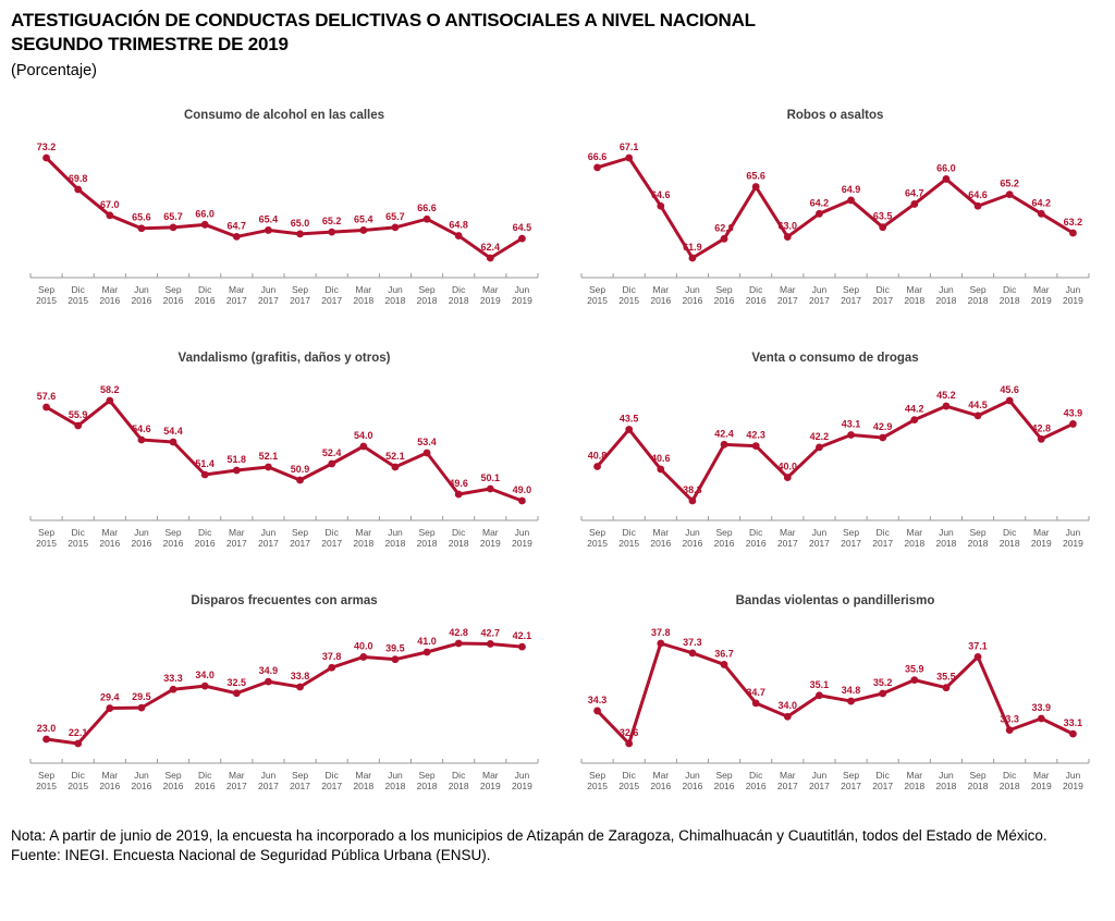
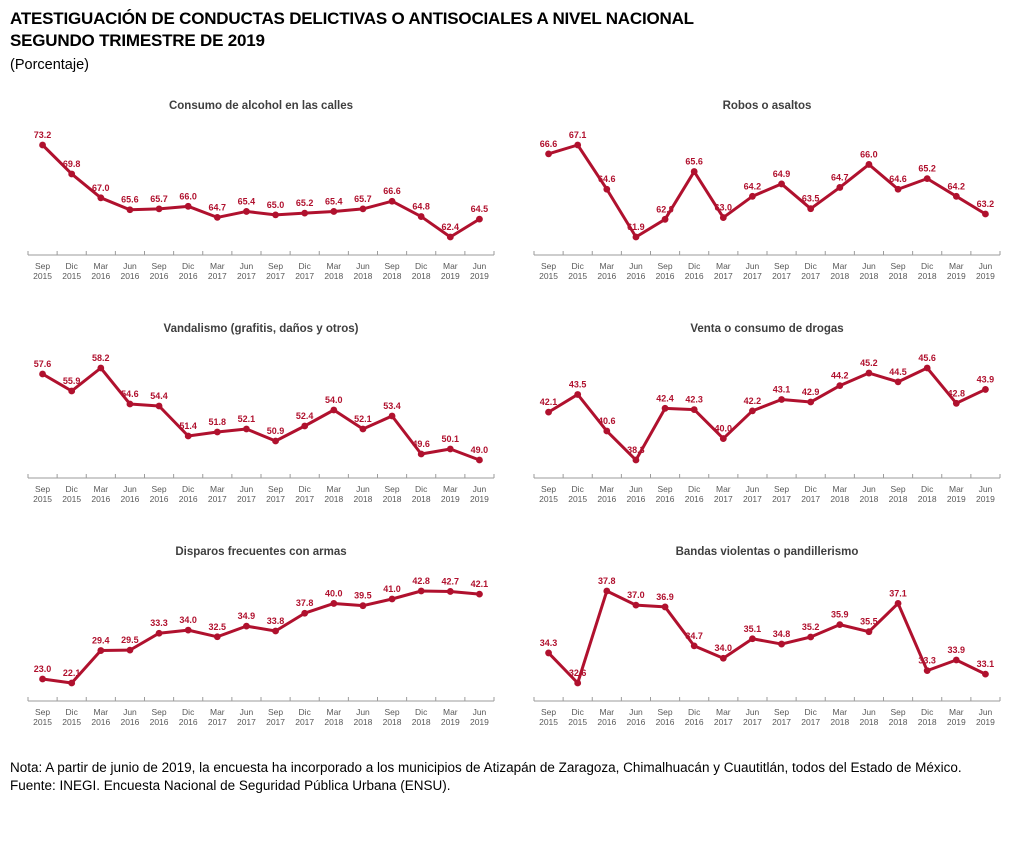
Venta o consumo de drogas/Sep 2015: 40.8 -> 42.1
Bandas violentas o pandillerismo/Jun 2016: 37.3 -> 37.0
Bandas violentas o pandillerismo/Sep 2016: 36.7 -> 36.9
